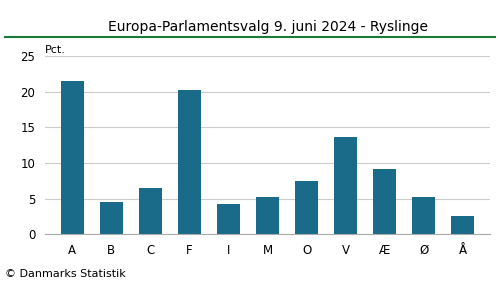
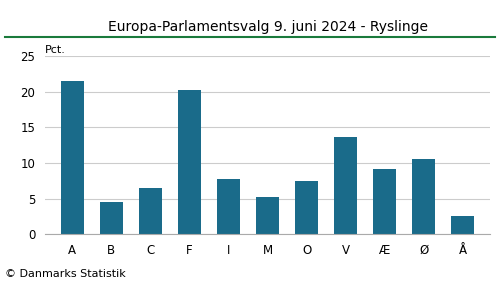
I: 4.3 -> 7.8
Ø: 5.2 -> 10.6
